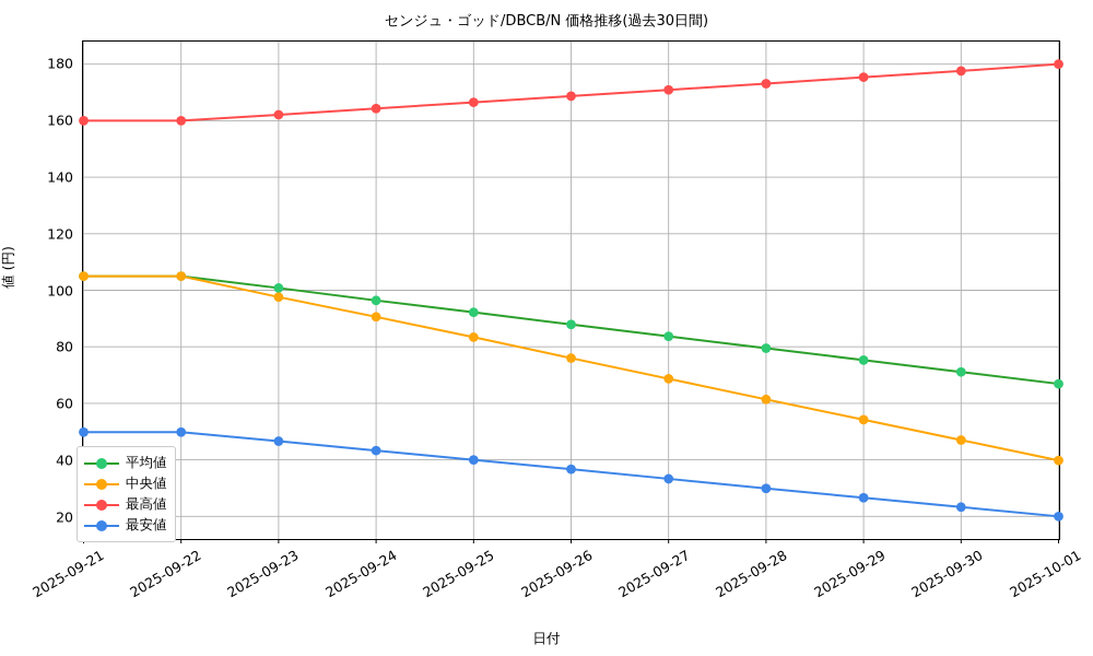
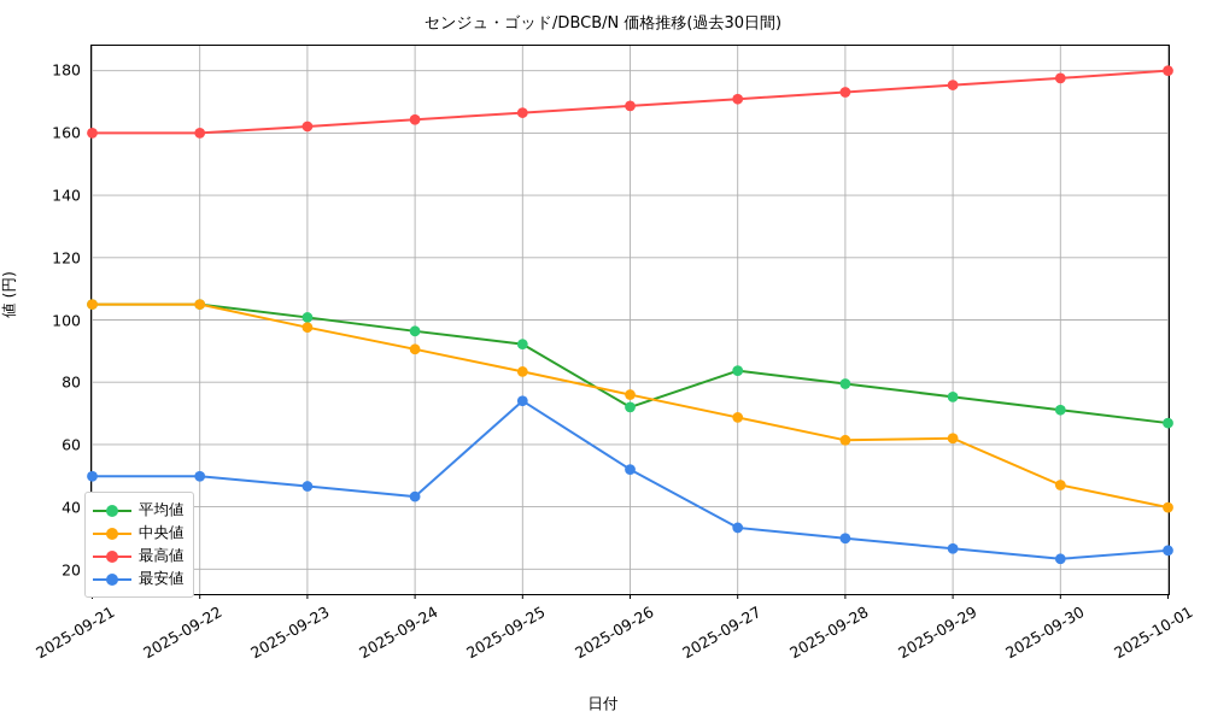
最安値/2025-09-25: 40 -> 74
平均値/2025-09-26: 88 -> 72
最安値/2025-09-26: 37 -> 52
中央値/2025-09-29: 54 -> 62
最安値/2025-10-01: 20 -> 26
